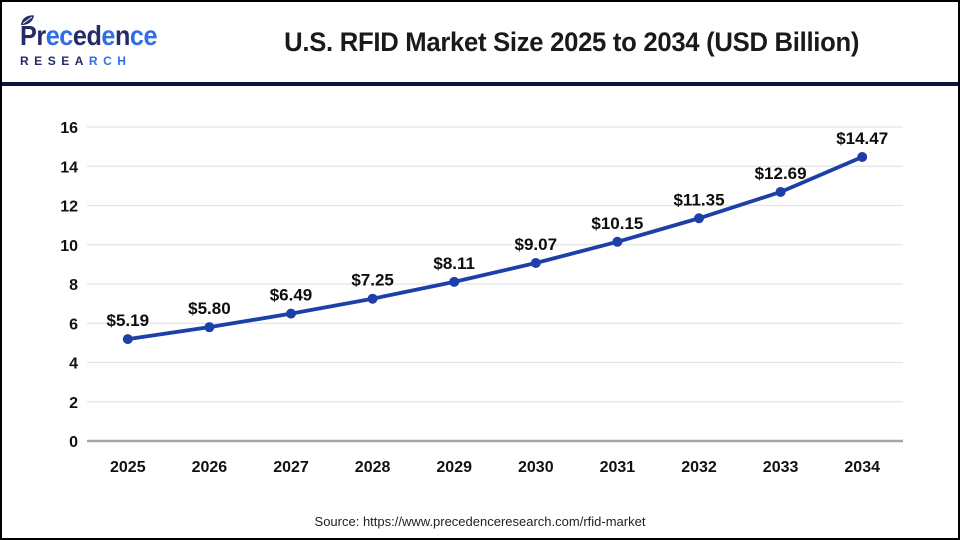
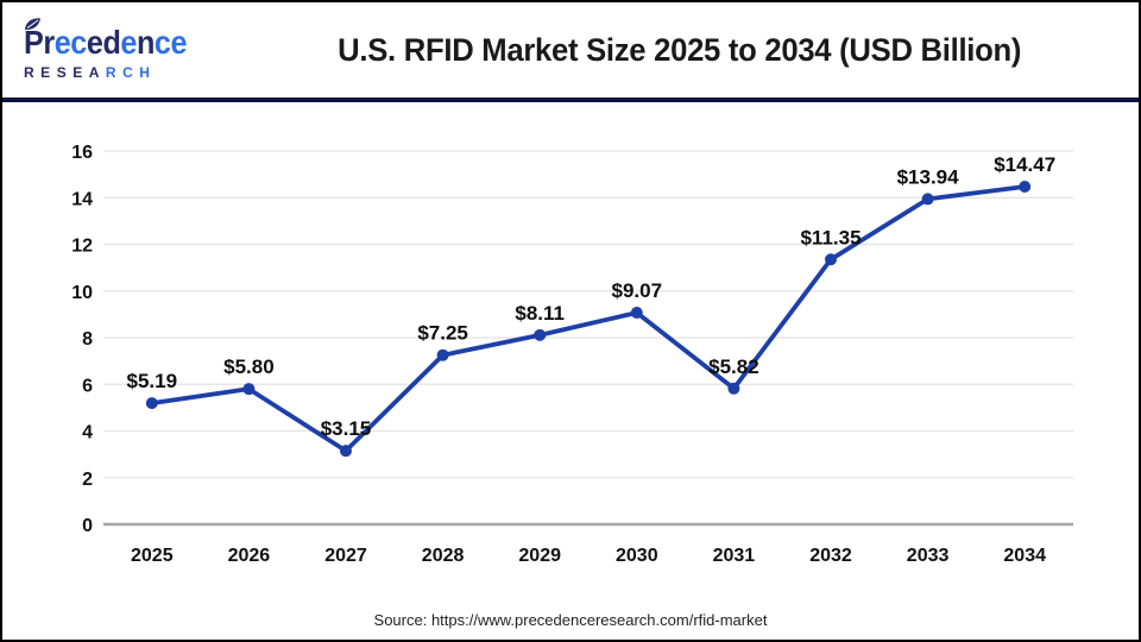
2027: $6.49 -> $3.15
2031: $10.15 -> $5.82
2033: $12.69 -> $13.94
